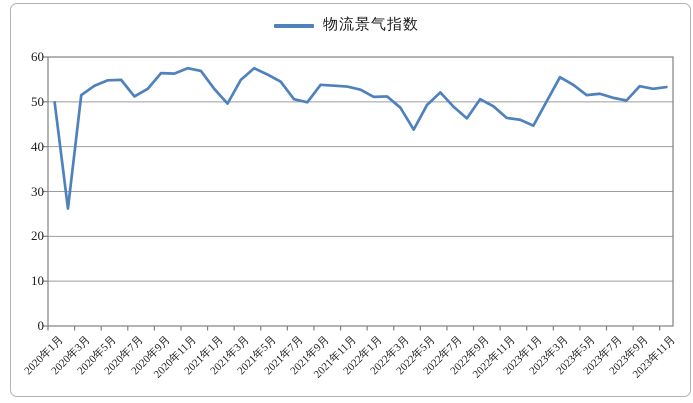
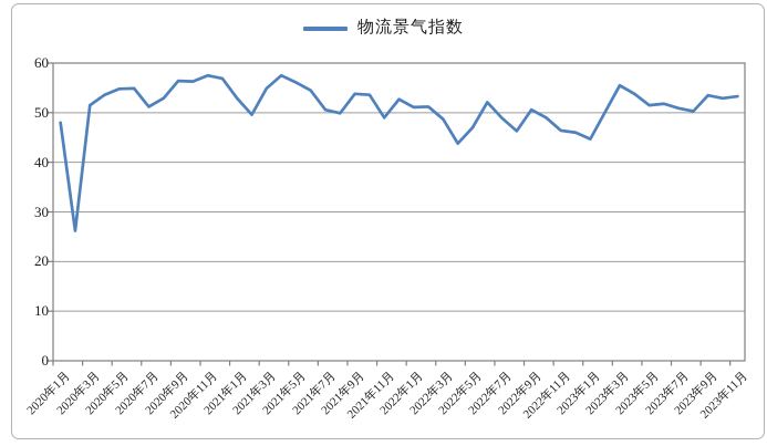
2020年1月: 50 -> 48
2021年11月: 53 -> 49
2022年5月: 49 -> 47
